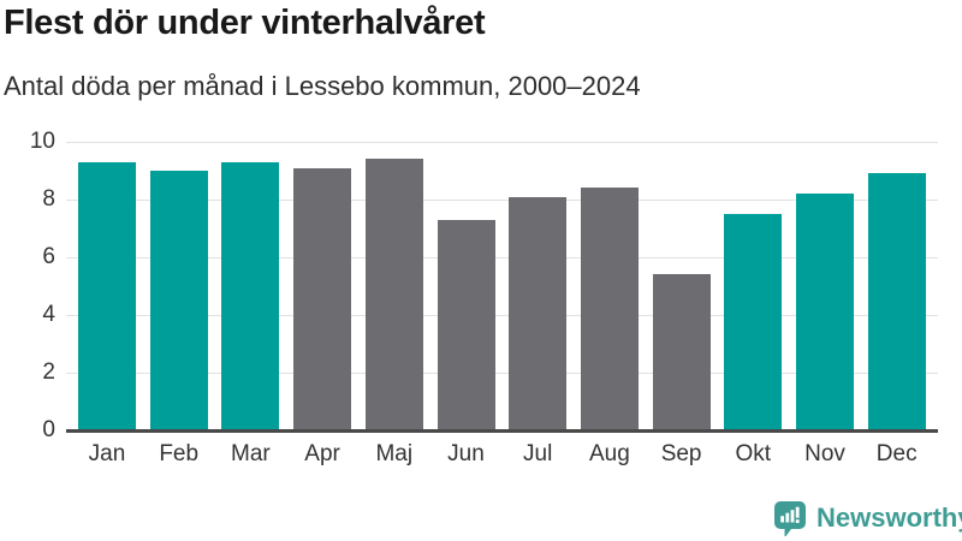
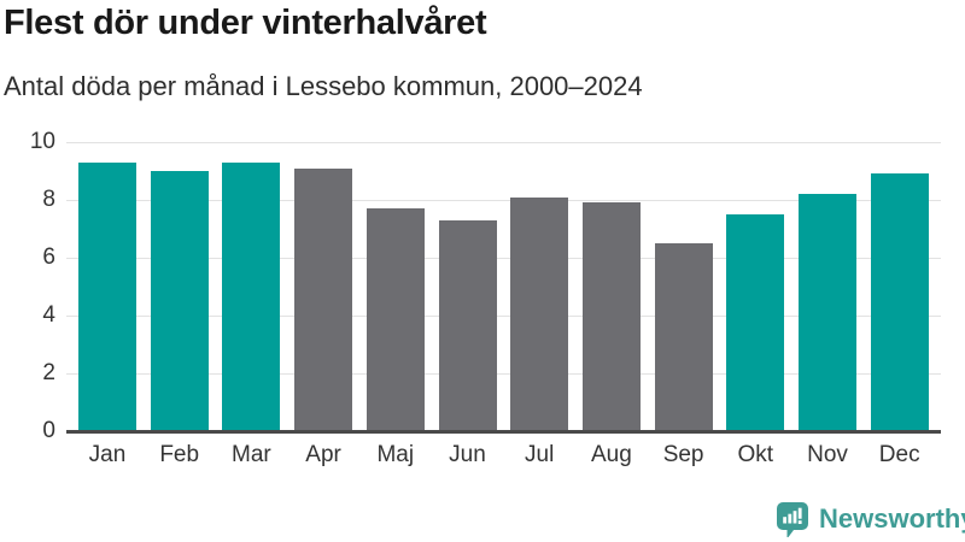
Maj: 9.4 -> 7.7
Aug: 8.4 -> 7.9
Sep: 5.4 -> 6.5
